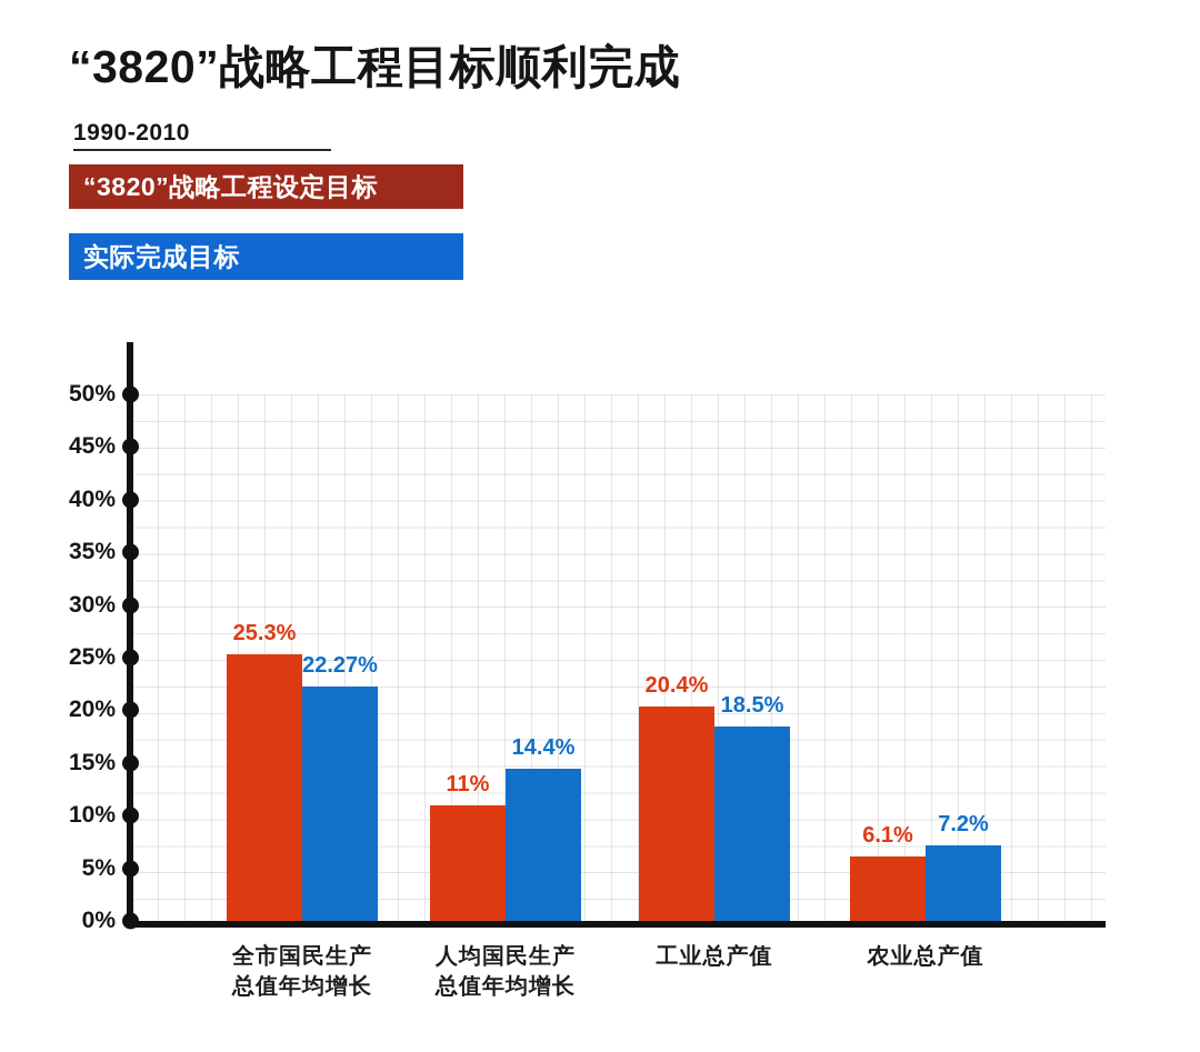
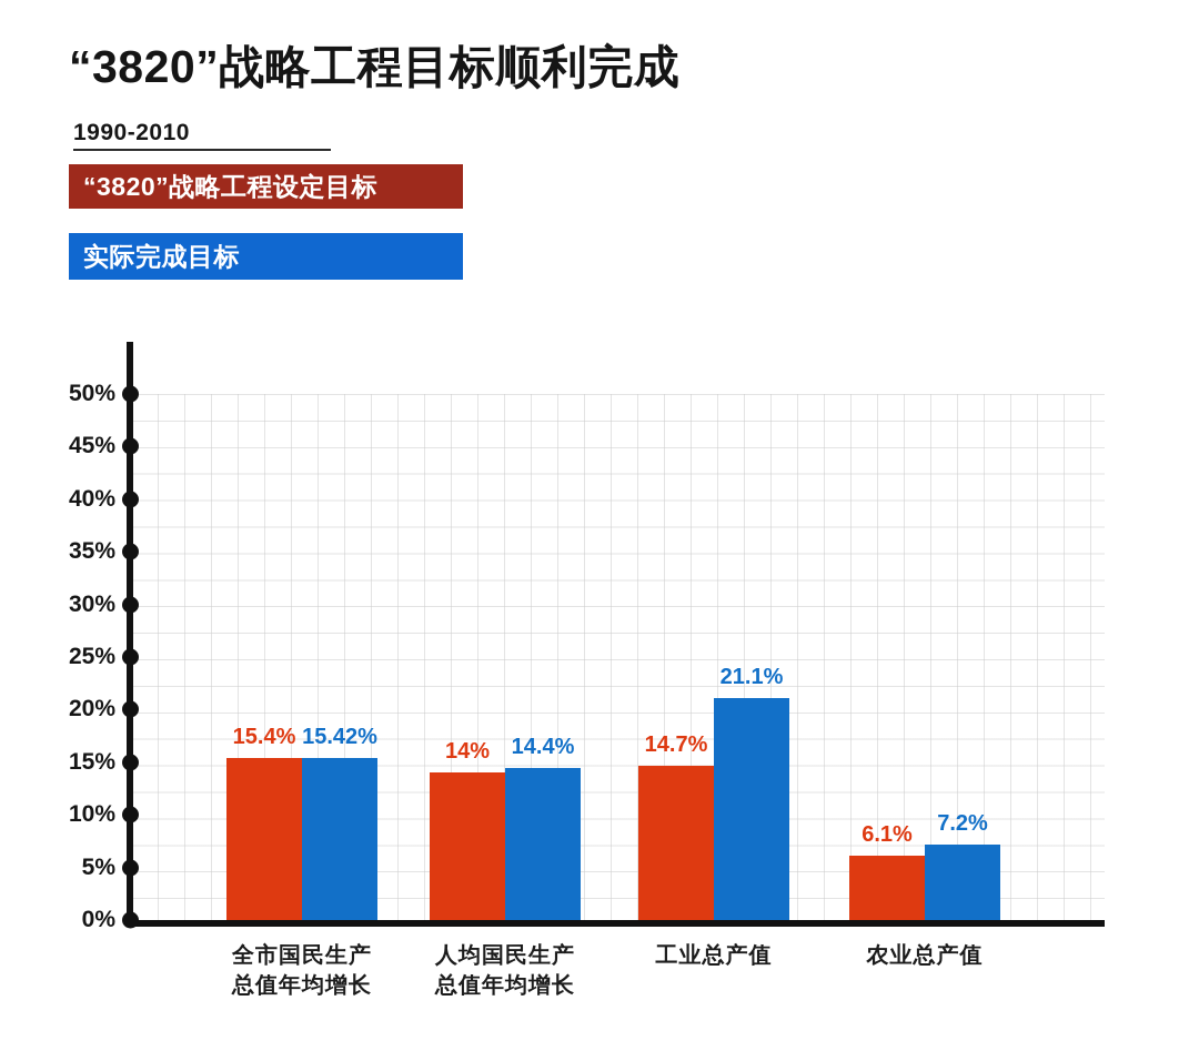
“3820”战略工程设定目标/全市国民生产 总值年均增长: 25.3% -> 15.4%
实际完成目标/全市国民生产 总值年均增长: 22.27% -> 15.42%
“3820”战略工程设定目标/人均国民生产 总值年均增长: 11% -> 14%
“3820”战略工程设定目标/工业总产值: 20.4% -> 14.7%
实际完成目标/工业总产值: 18.5% -> 21.1%
